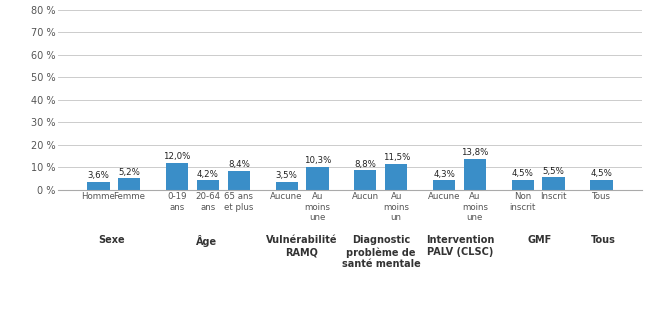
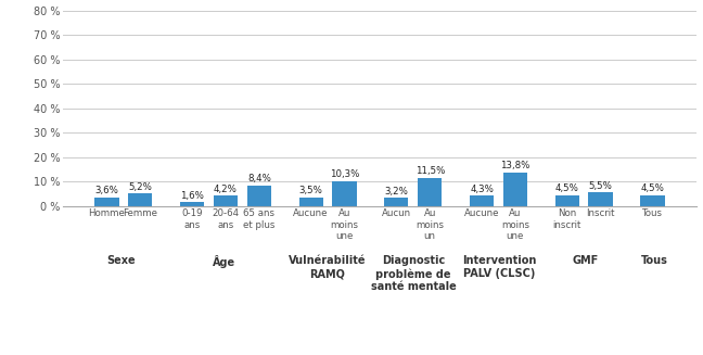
0-19 ans: 12,0% -> 1,6%
Aucun: 8,8% -> 3,2%
